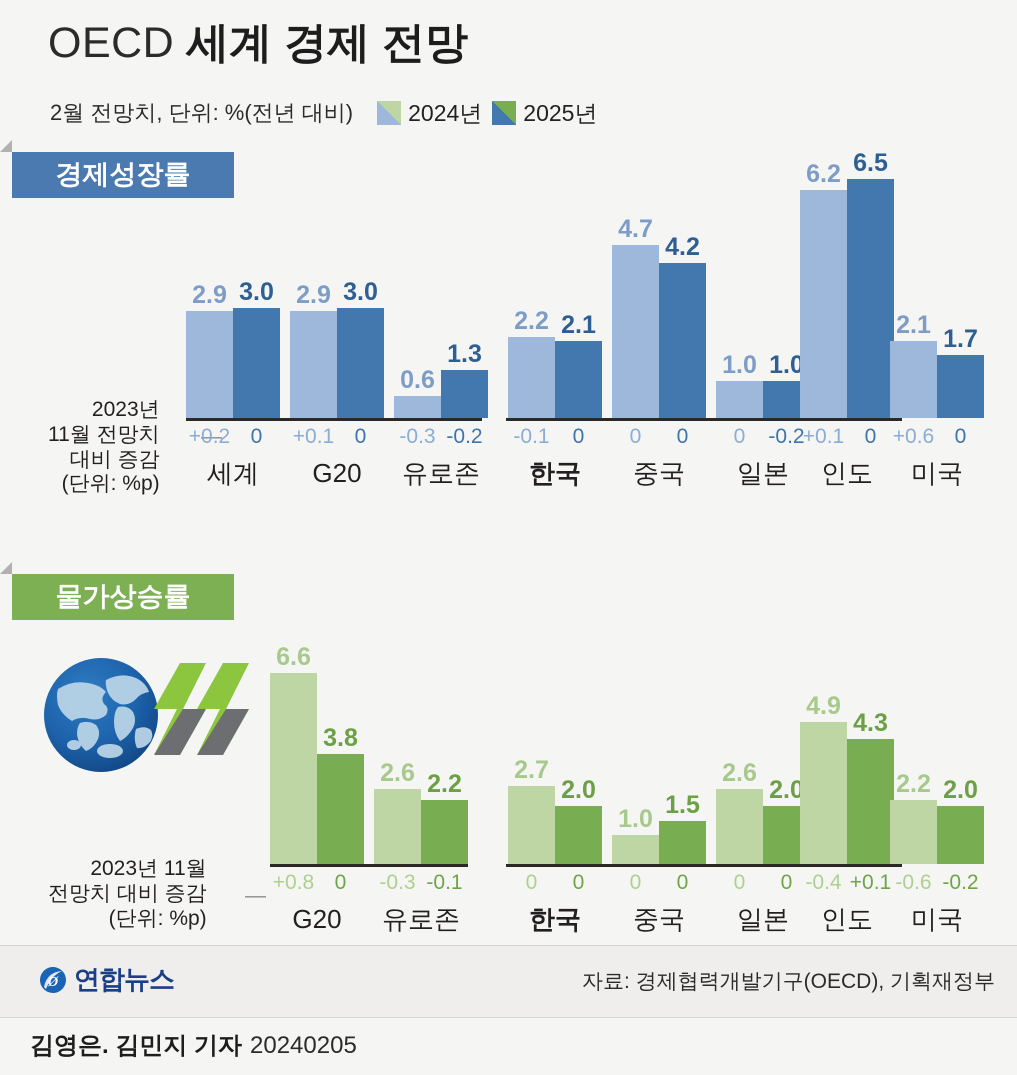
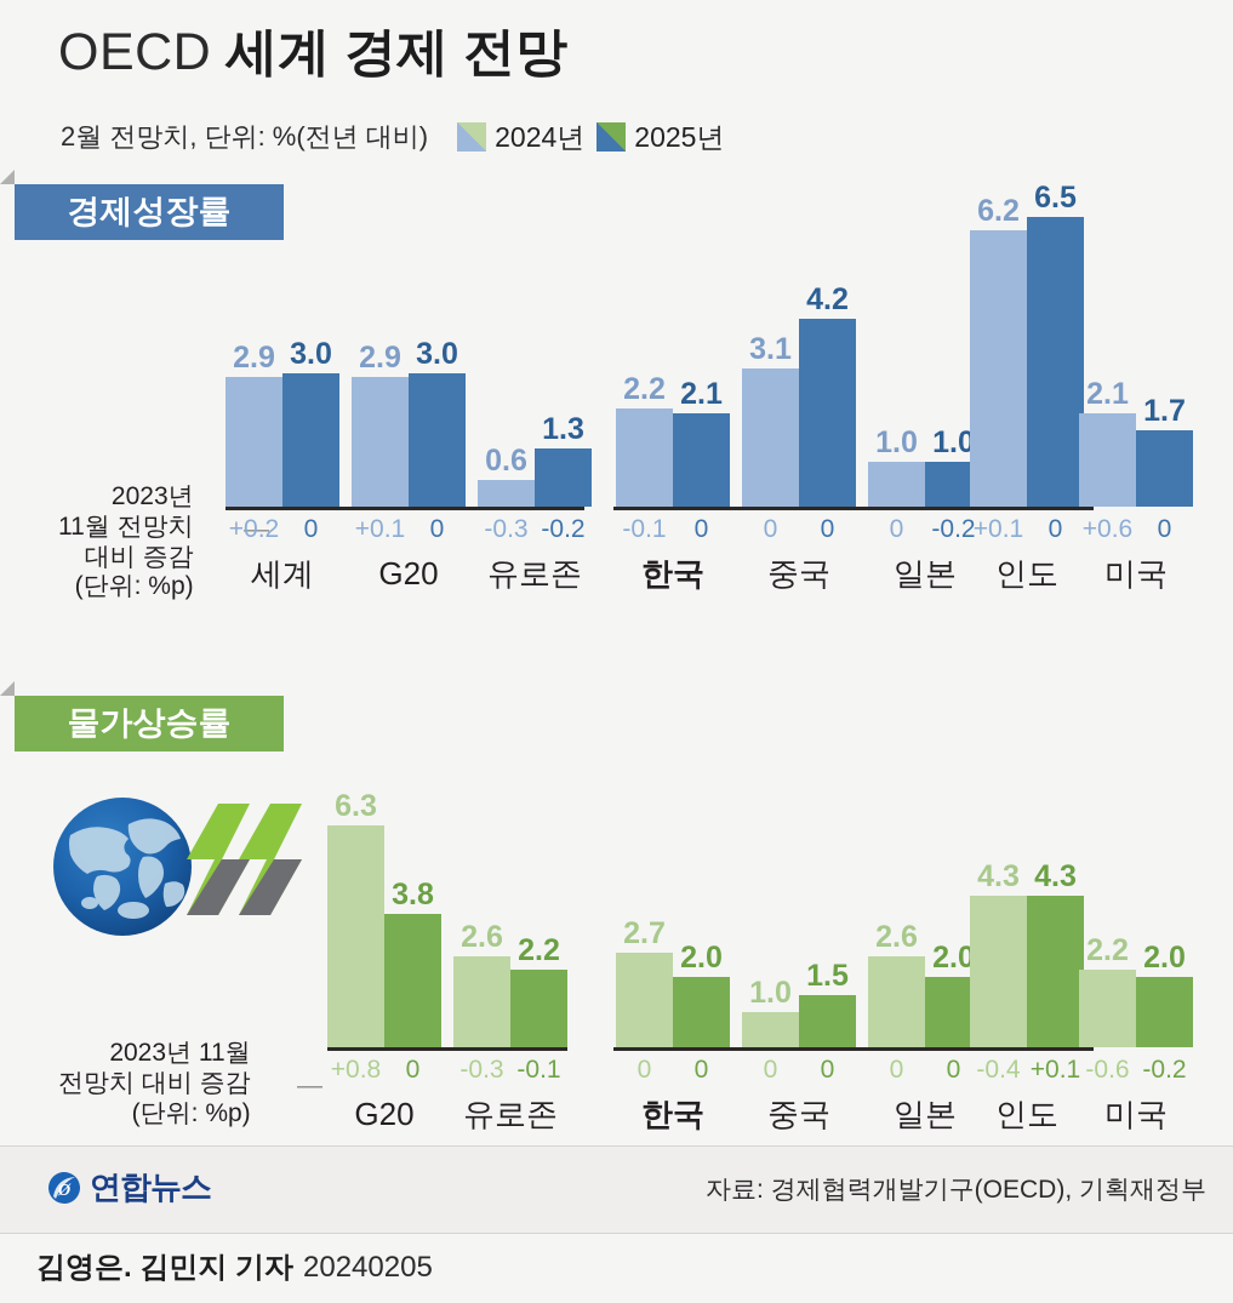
경제성장률/2024년/중국: 4.7 -> 3.1
물가상승률/2024년/G20: 6.6 -> 6.3
물가상승률/2024년/인도: 4.9 -> 4.3
